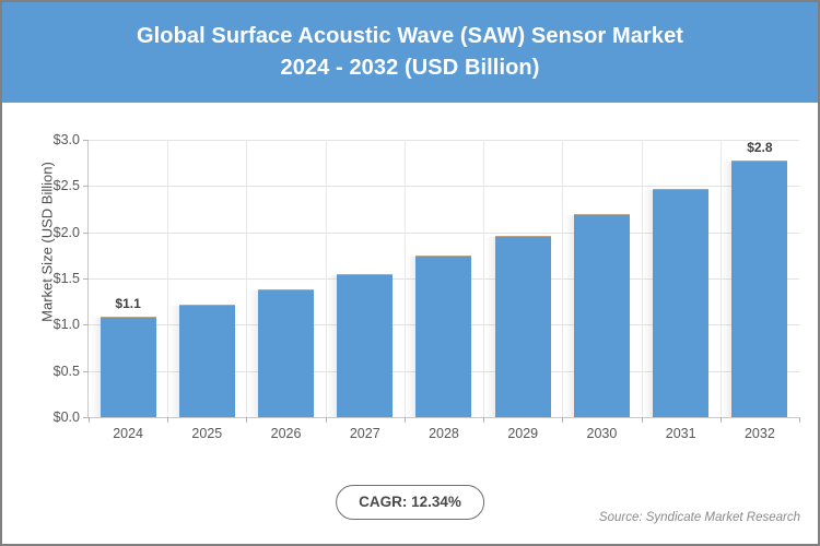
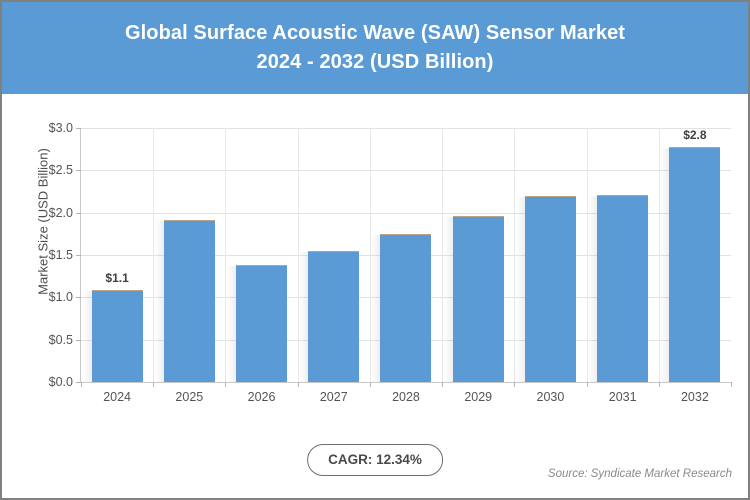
2025: $1.2 -> $1.9
2031: $2.5 -> $2.2
